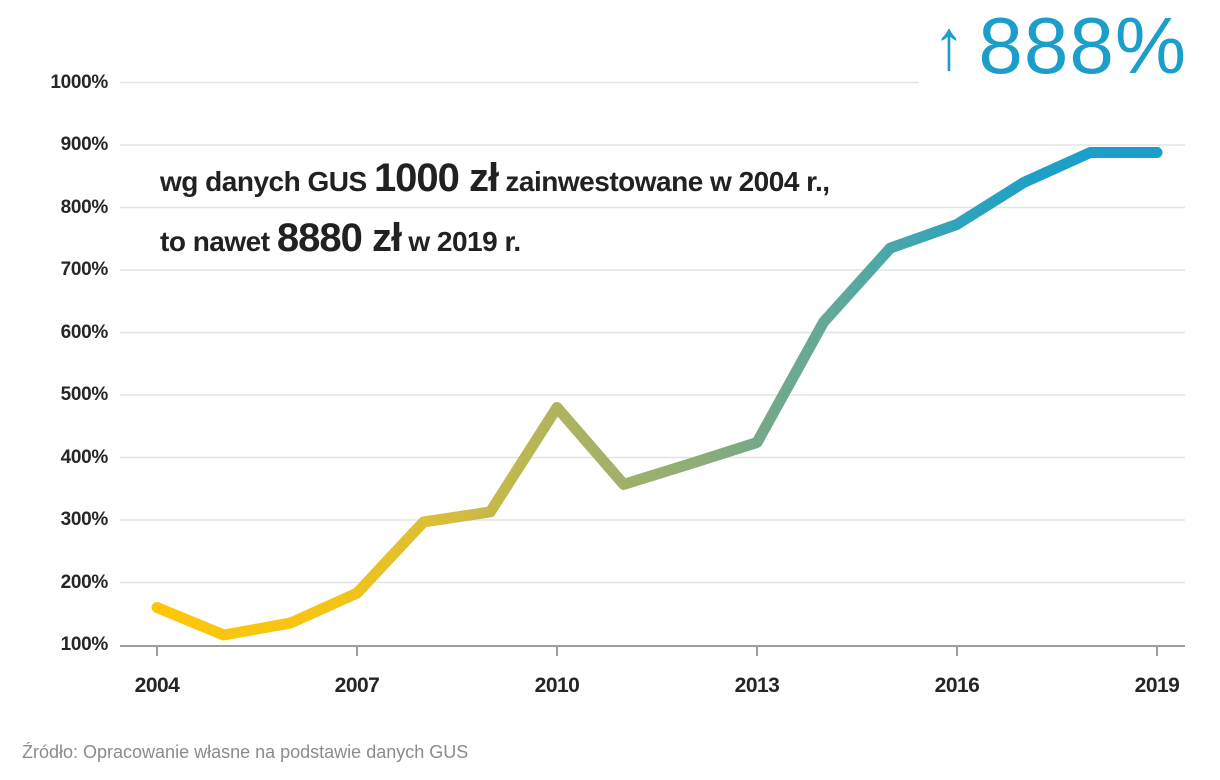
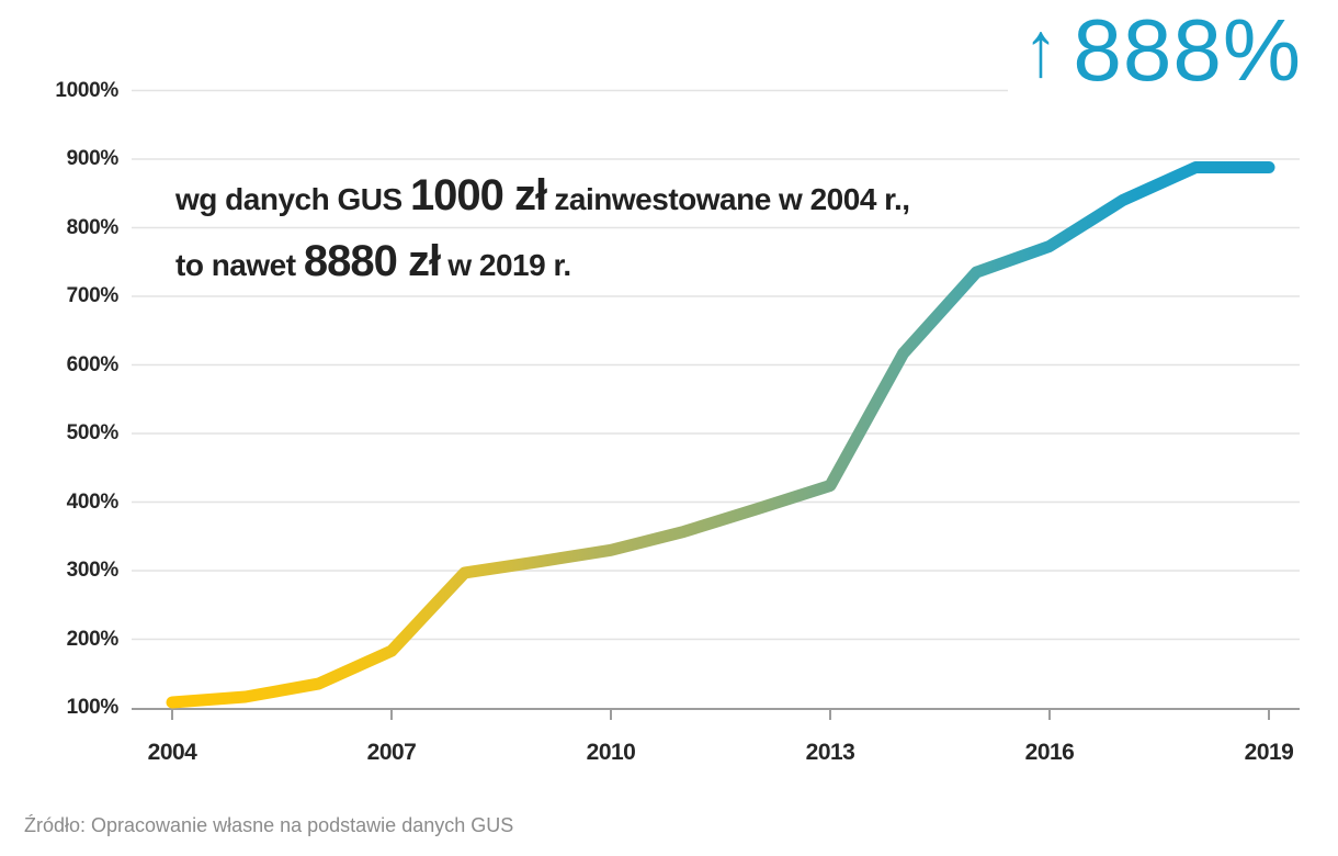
2004: 160% -> 110%
2010: 480% -> 330%
